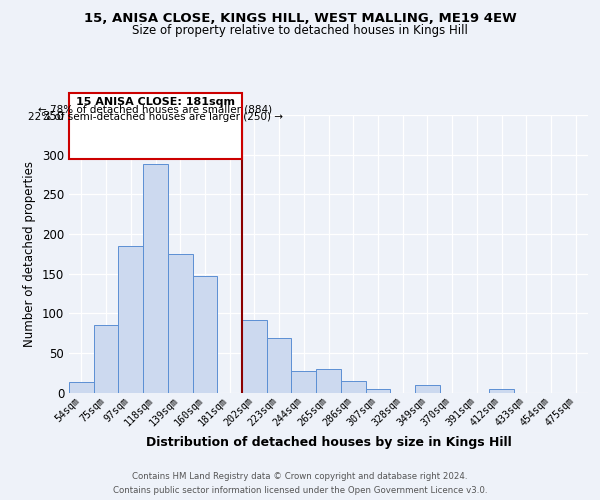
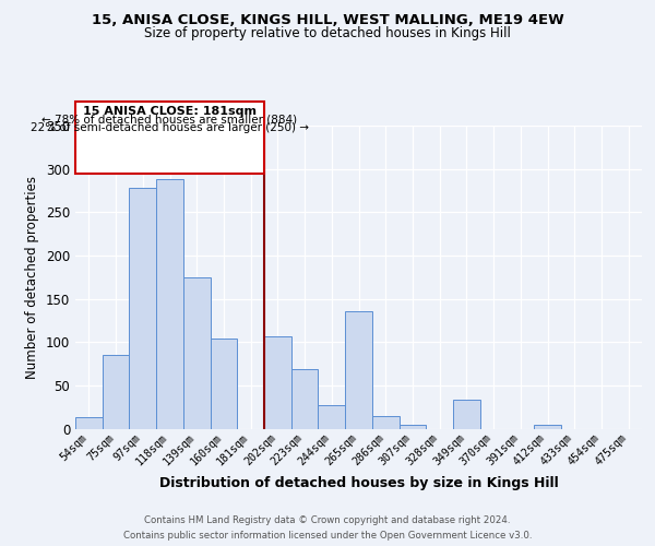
97sqm: 185 -> 278
160sqm: 147 -> 104
202sqm: 91 -> 106
265sqm: 30 -> 136
349sqm: 9 -> 34
